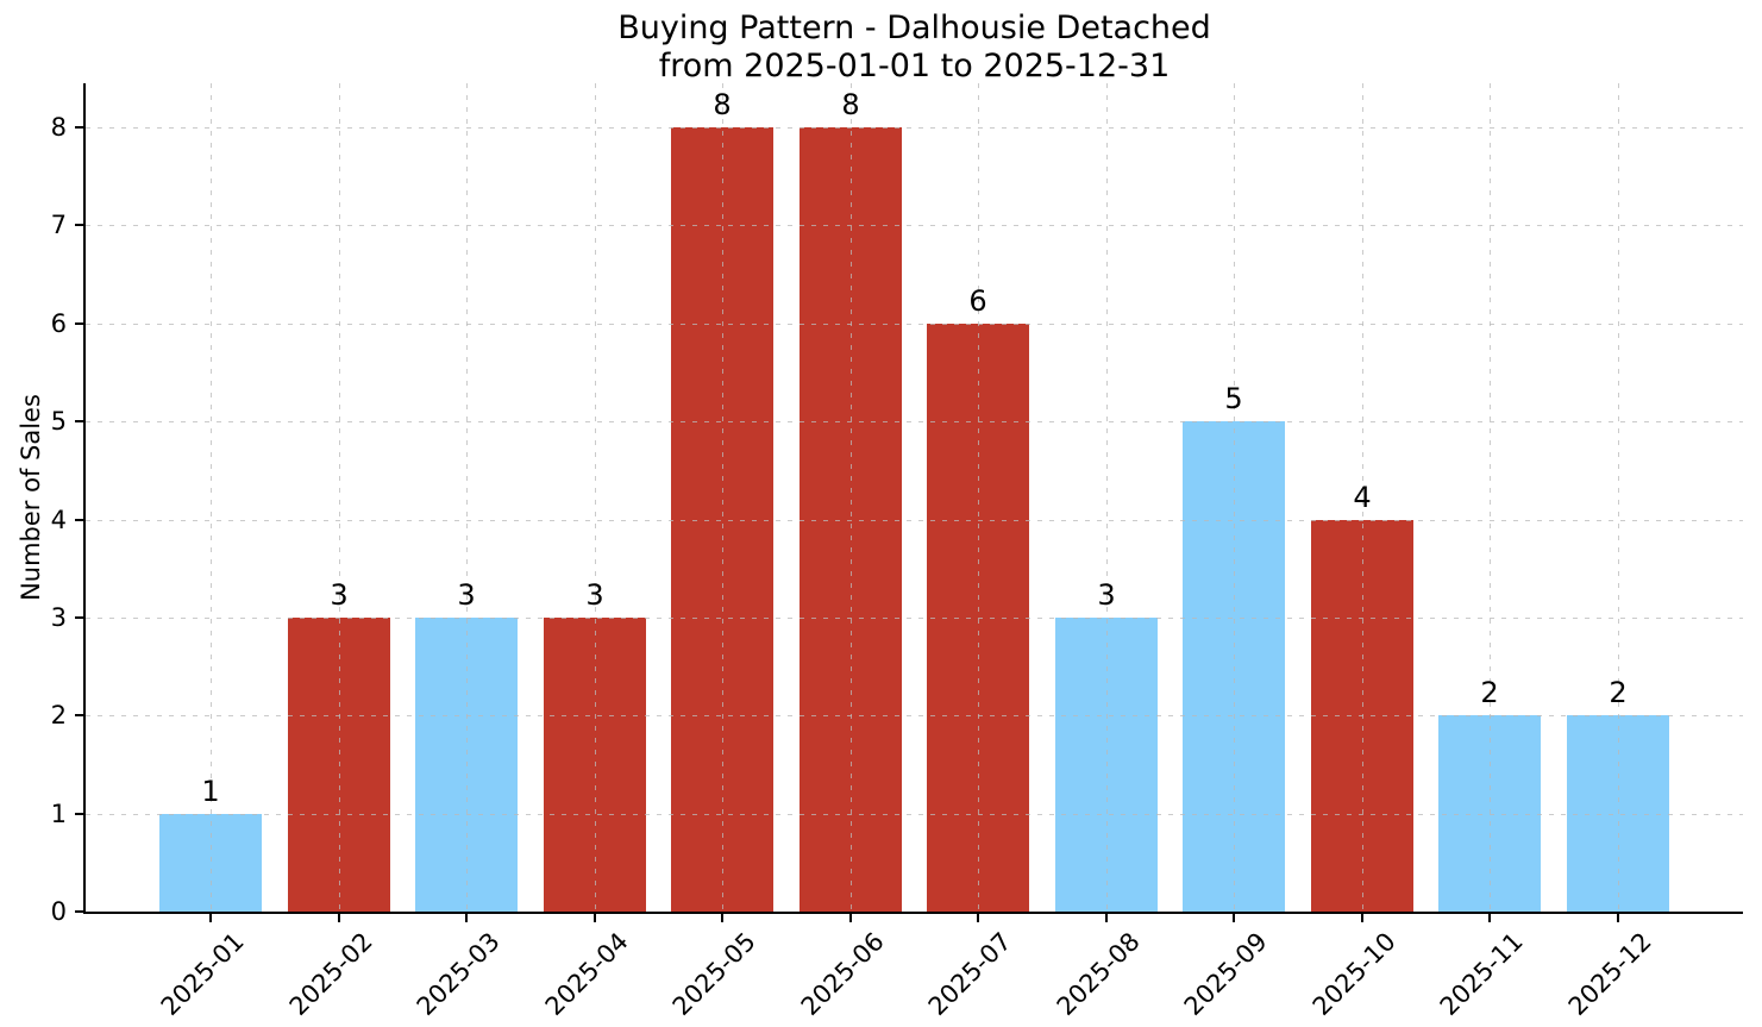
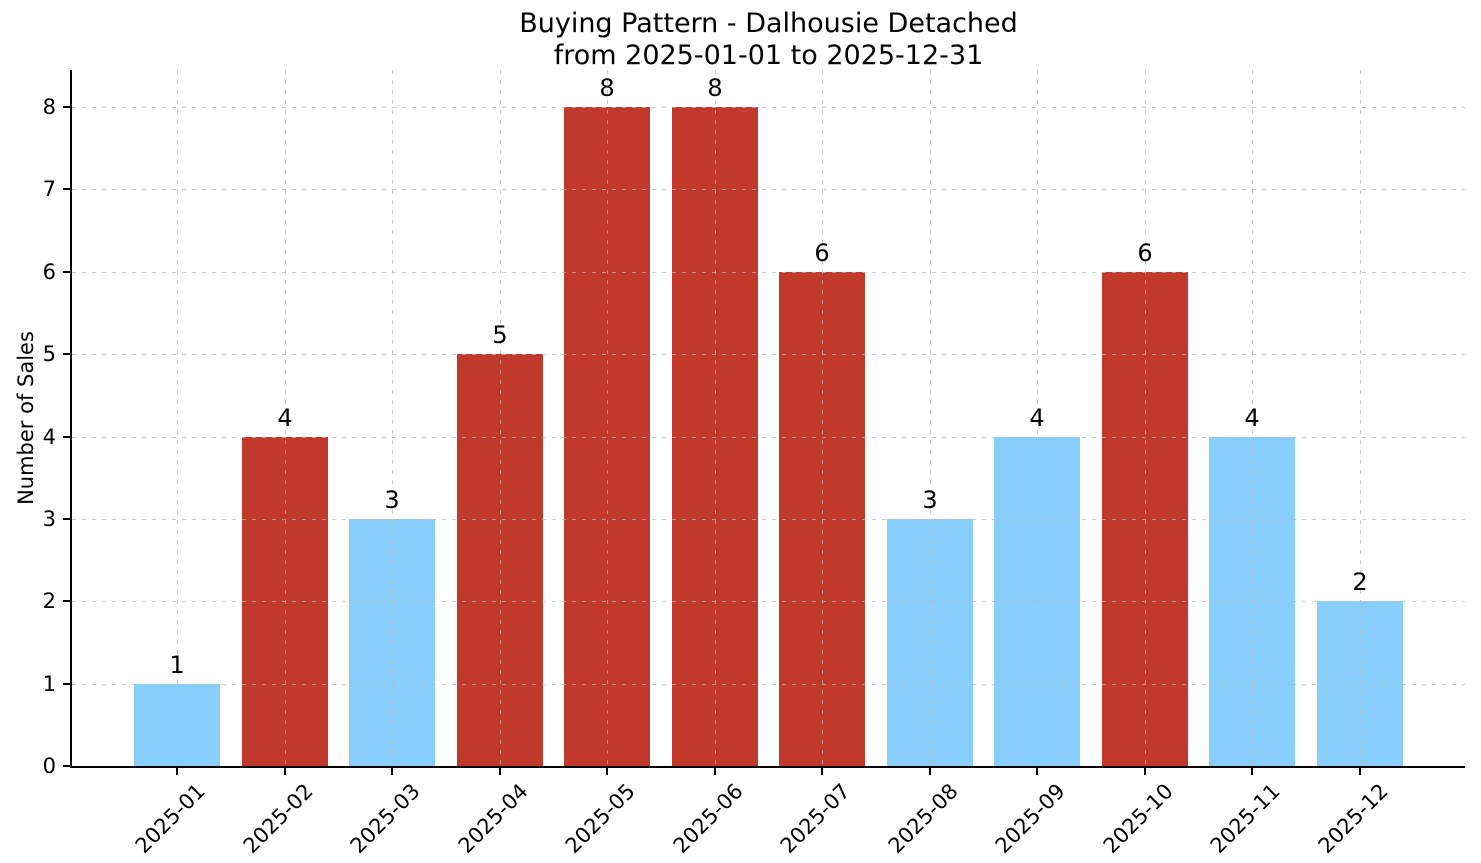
2025-02: 3 -> 4
2025-04: 3 -> 5
2025-09: 5 -> 4
2025-10: 4 -> 6
2025-11: 2 -> 4
